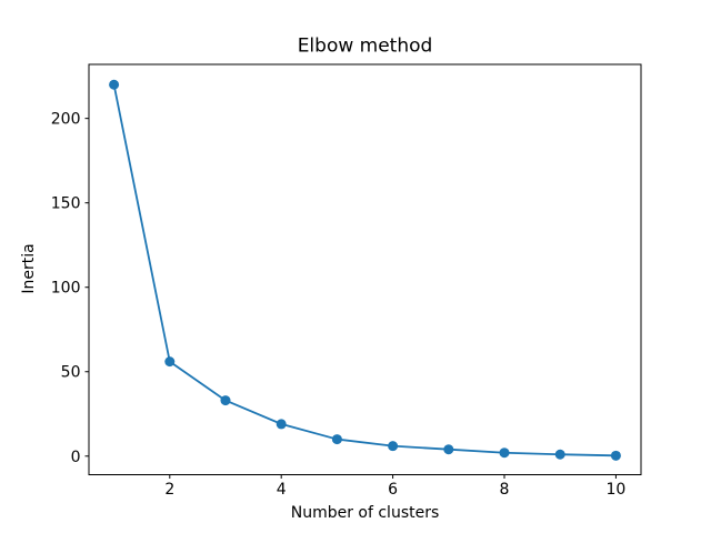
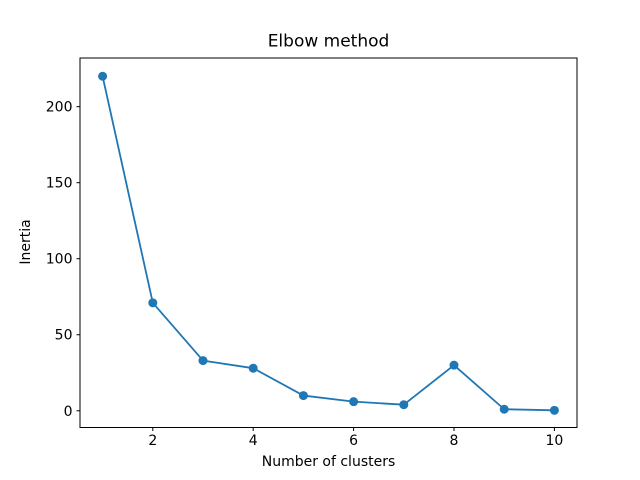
2: 56 -> 71
4: 19 -> 28
8: 2 -> 30
